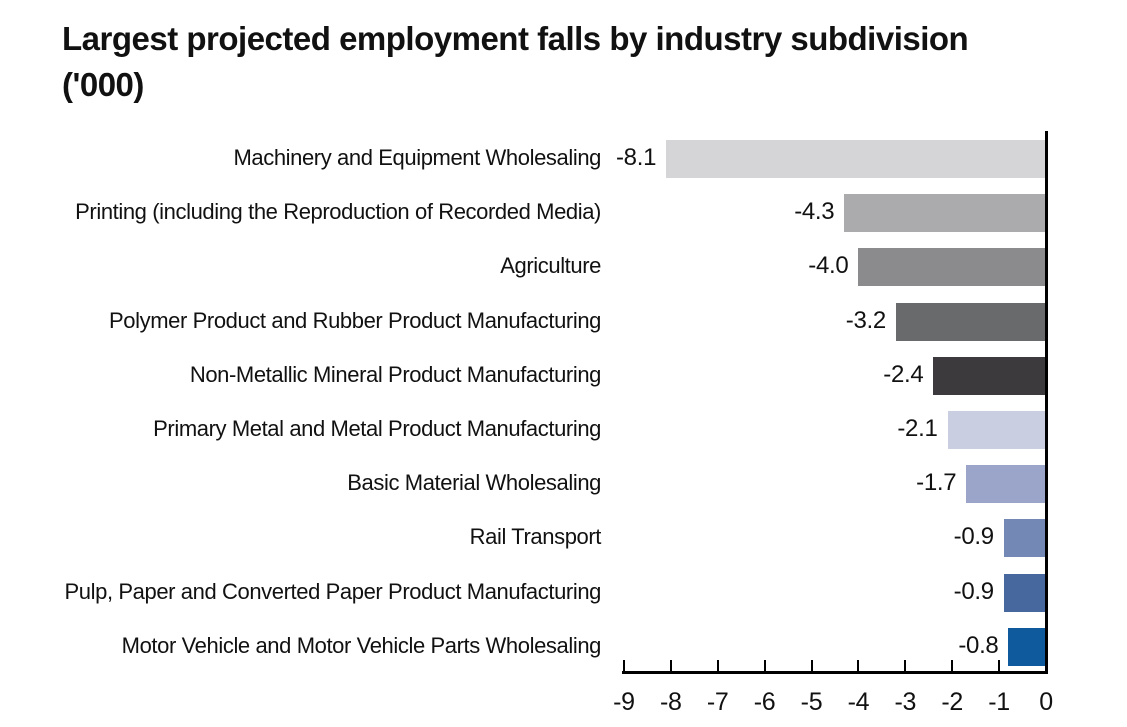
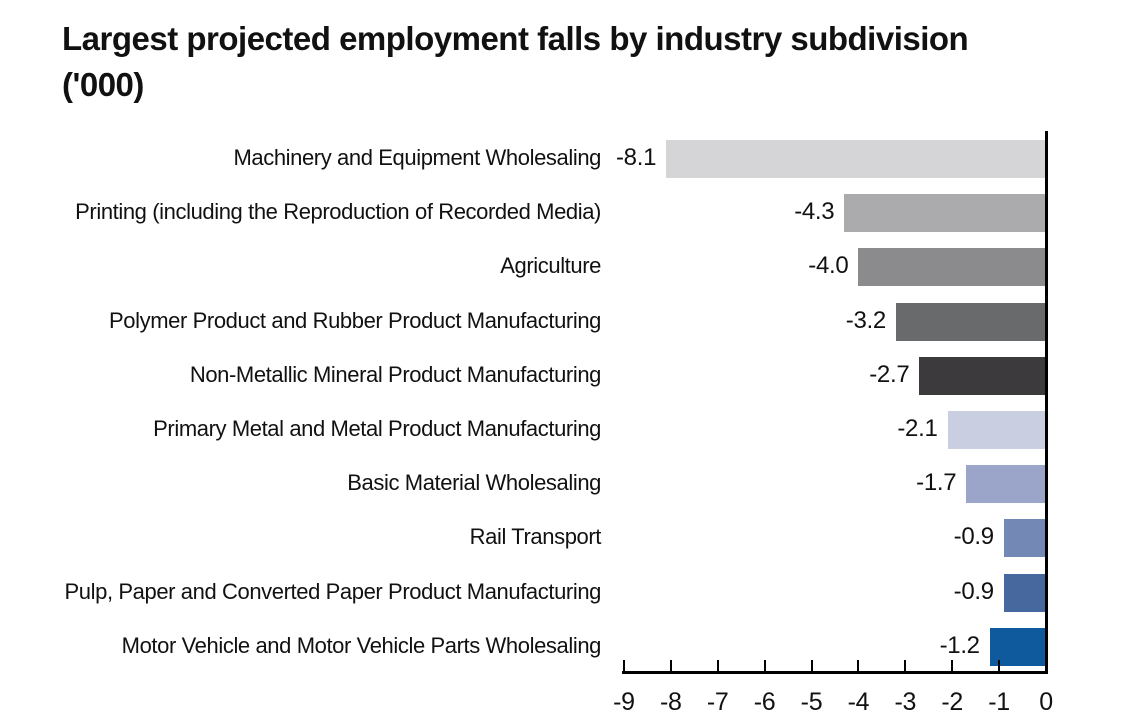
Non-Metallic Mineral Product Manufacturing: -2.4 -> -2.7
Motor Vehicle and Motor Vehicle Parts Wholesaling: -0.8 -> -1.2
